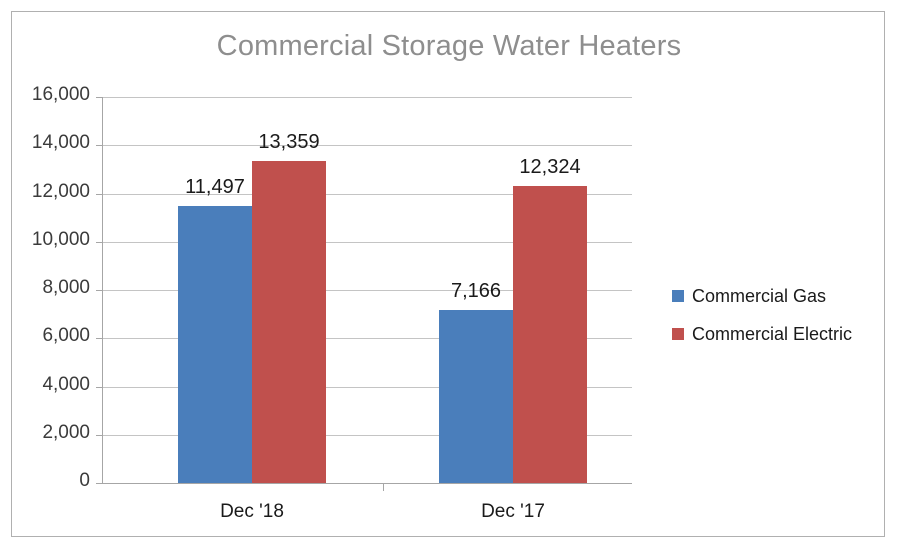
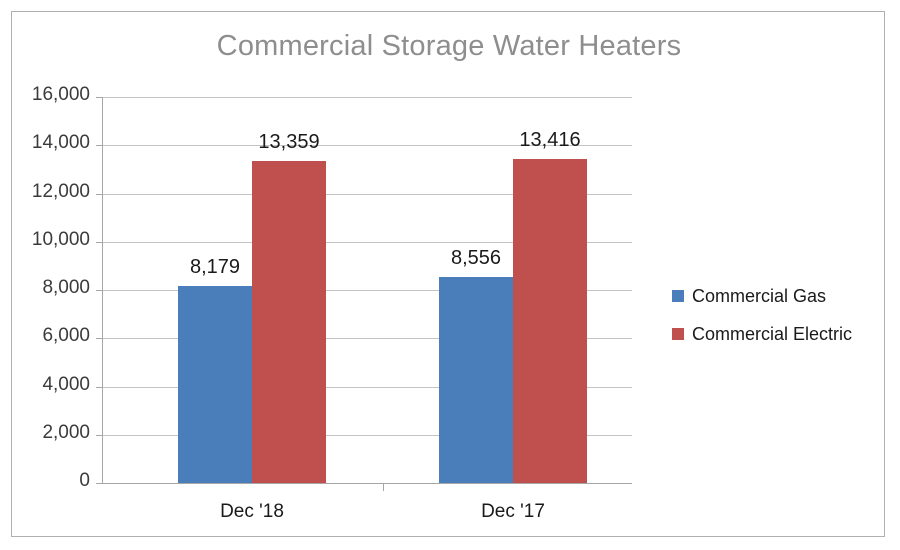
Commercial Gas/Dec '18: 11,497 -> 8,179
Commercial Gas/Dec '17: 7,166 -> 8,556
Commercial Electric/Dec '17: 12,324 -> 13,416
